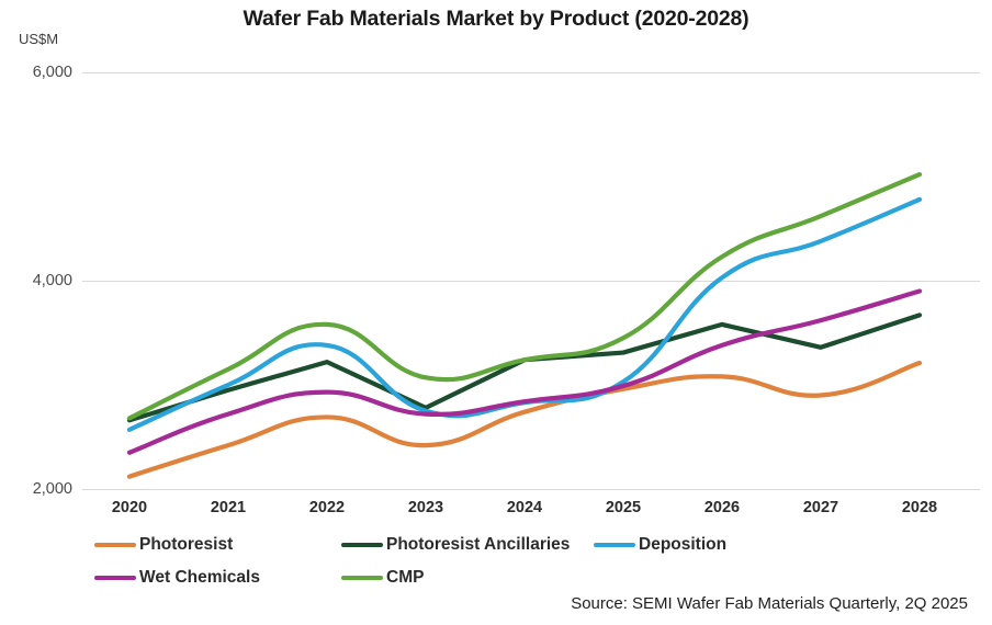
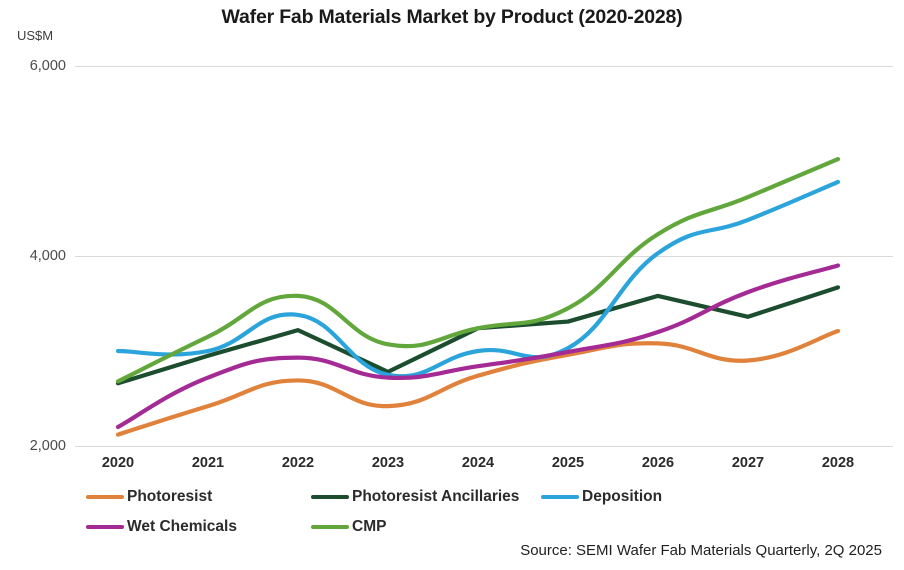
Deposition/2020: 2600 -> 3000
Wet Chemicals/2020: 2400 -> 2200
Deposition/2024: 2800 -> 3000
Wet Chemicals/2026: 3400 -> 3200
